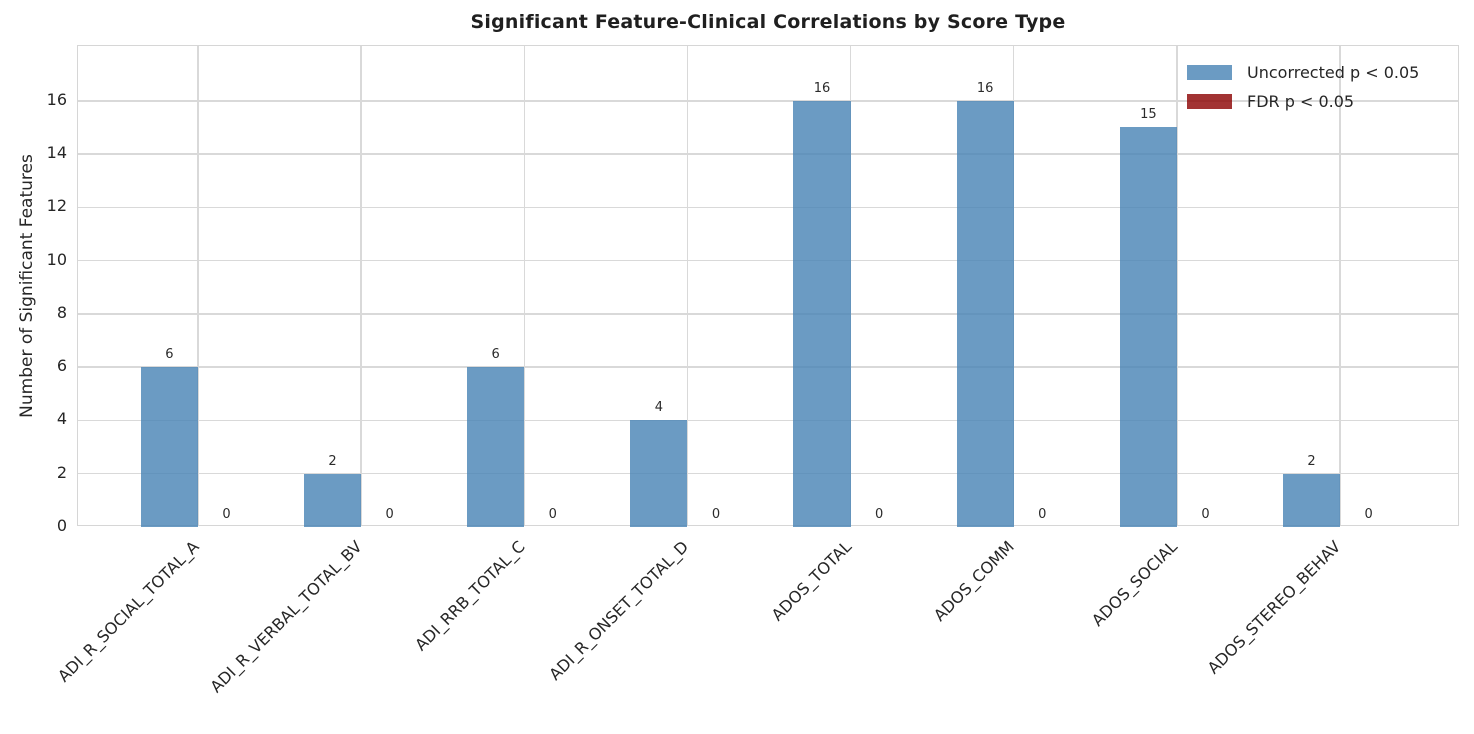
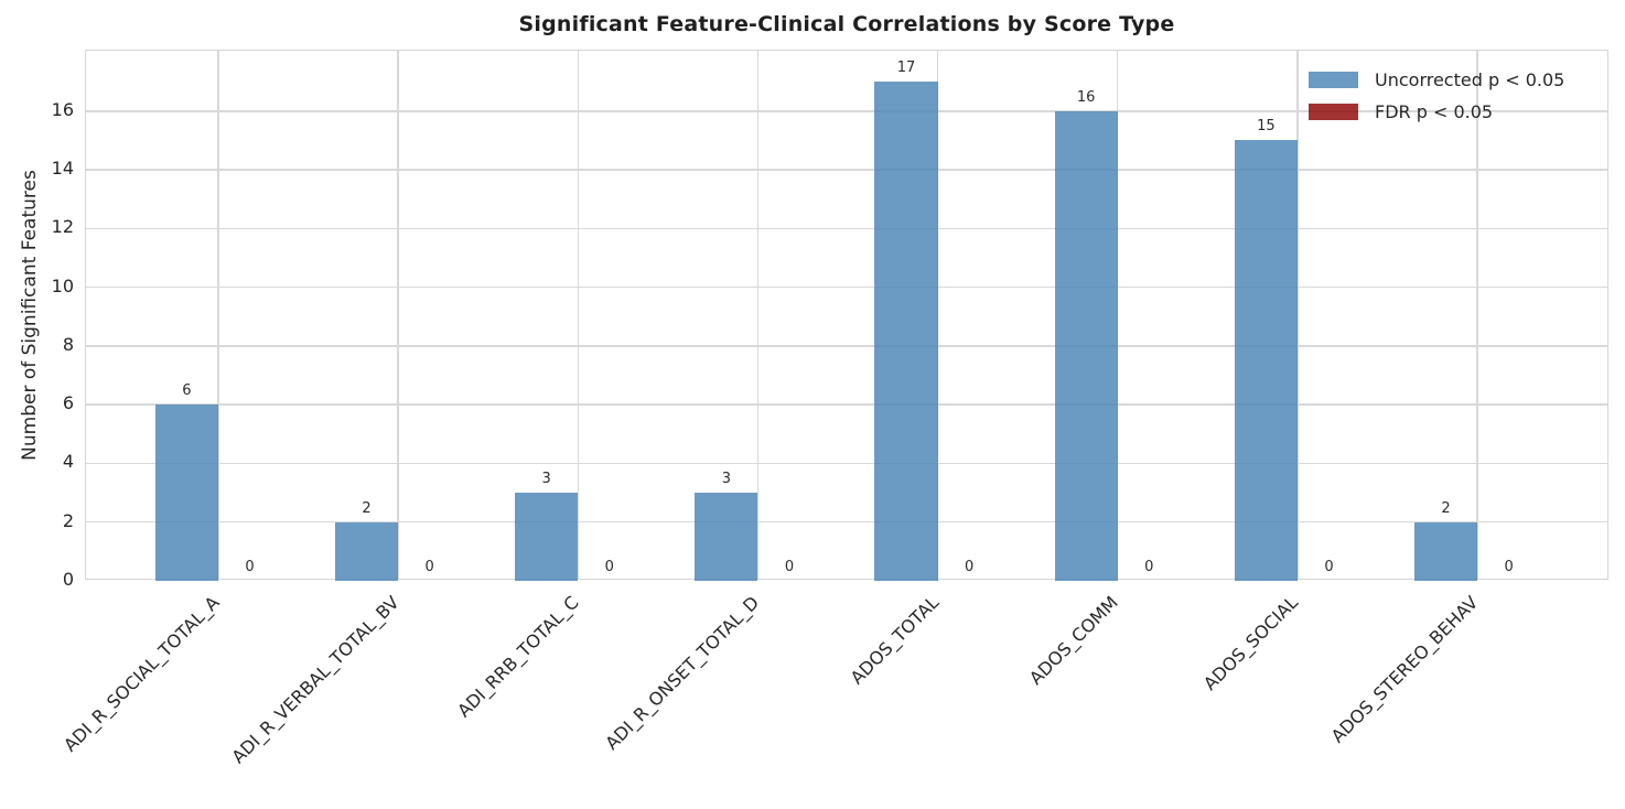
Uncorrected p < 0.05/ADI_RRB_TOTAL_C: 6 -> 3
Uncorrected p < 0.05/ADI_R_ONSET_TOTAL_D: 4 -> 3
Uncorrected p < 0.05/ADOS_TOTAL: 16 -> 17
